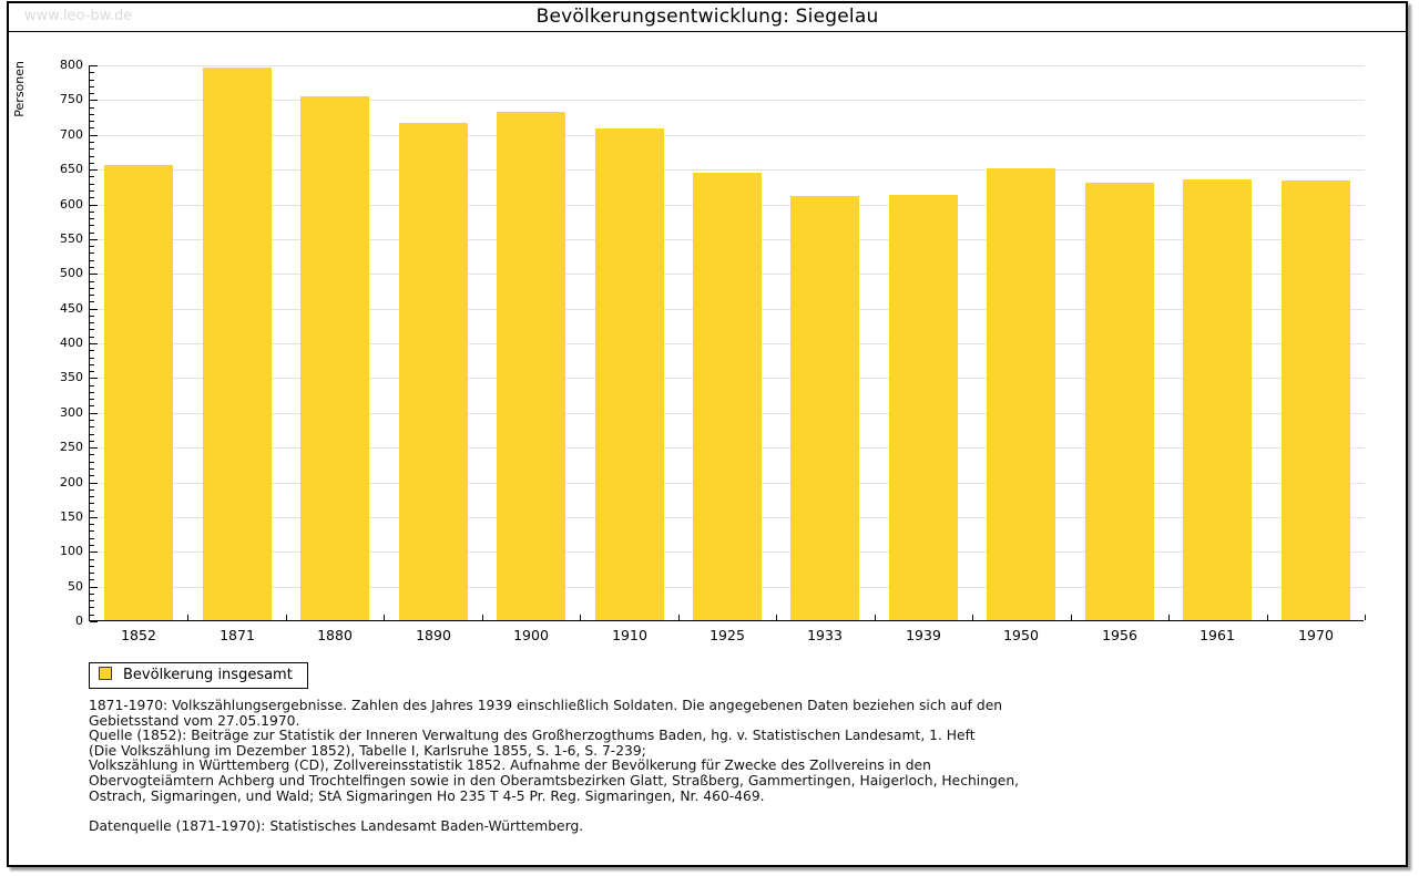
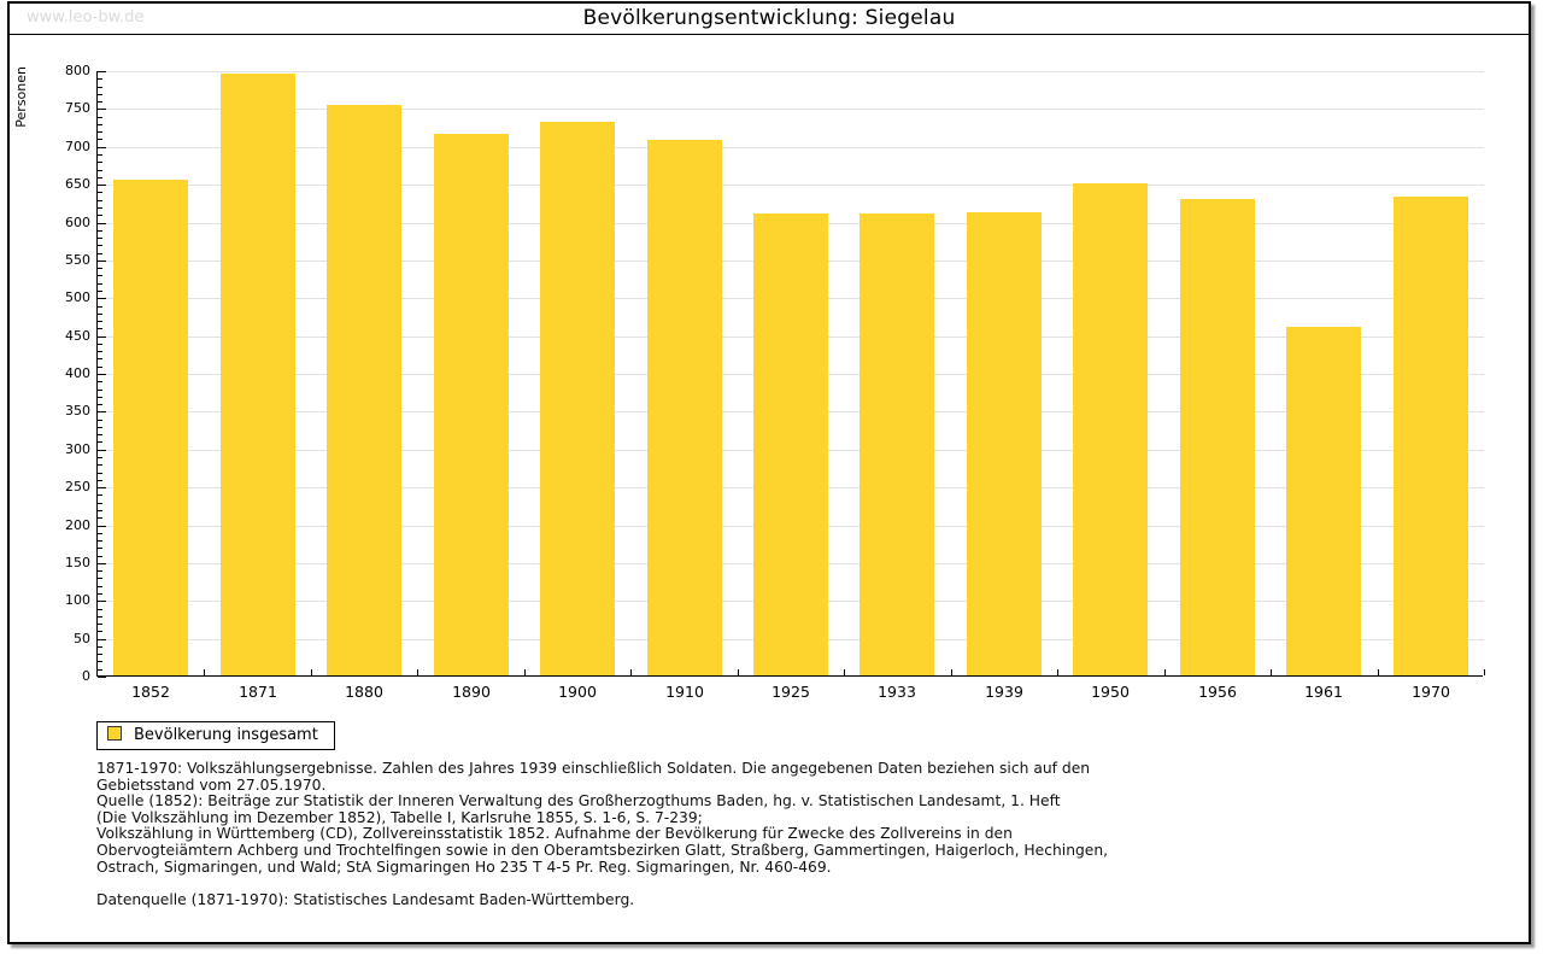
1925: 640 -> 610
1961: 630 -> 460
